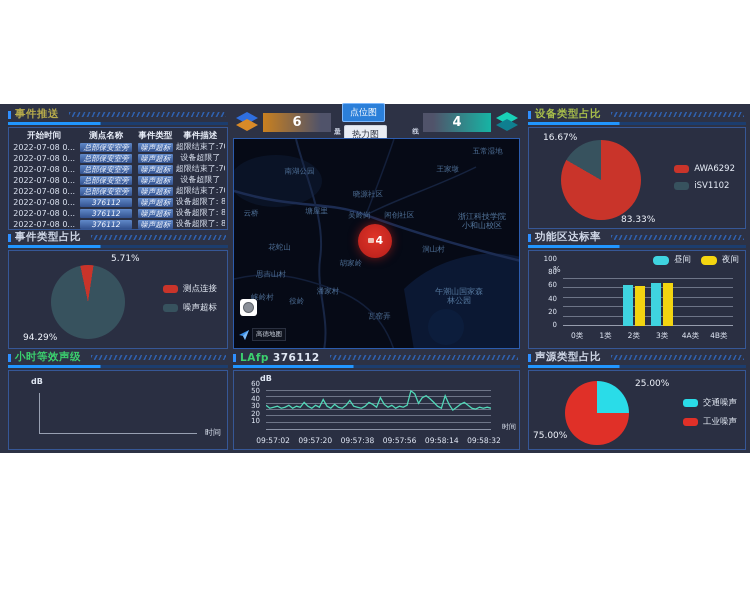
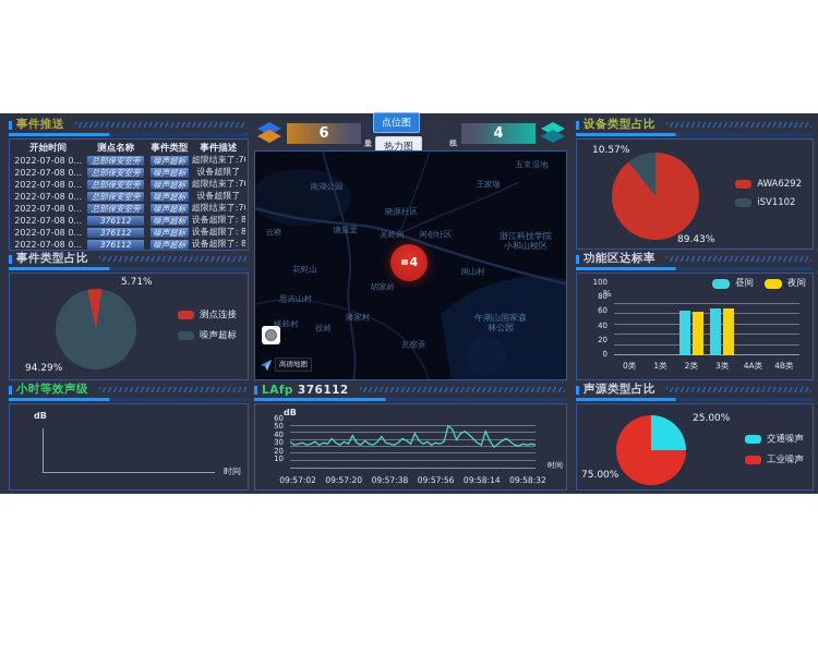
设备类型占比/AWA6292: 83.33% -> 89.43%
设备类型占比/iSV1102: 16.67% -> 10.57%
